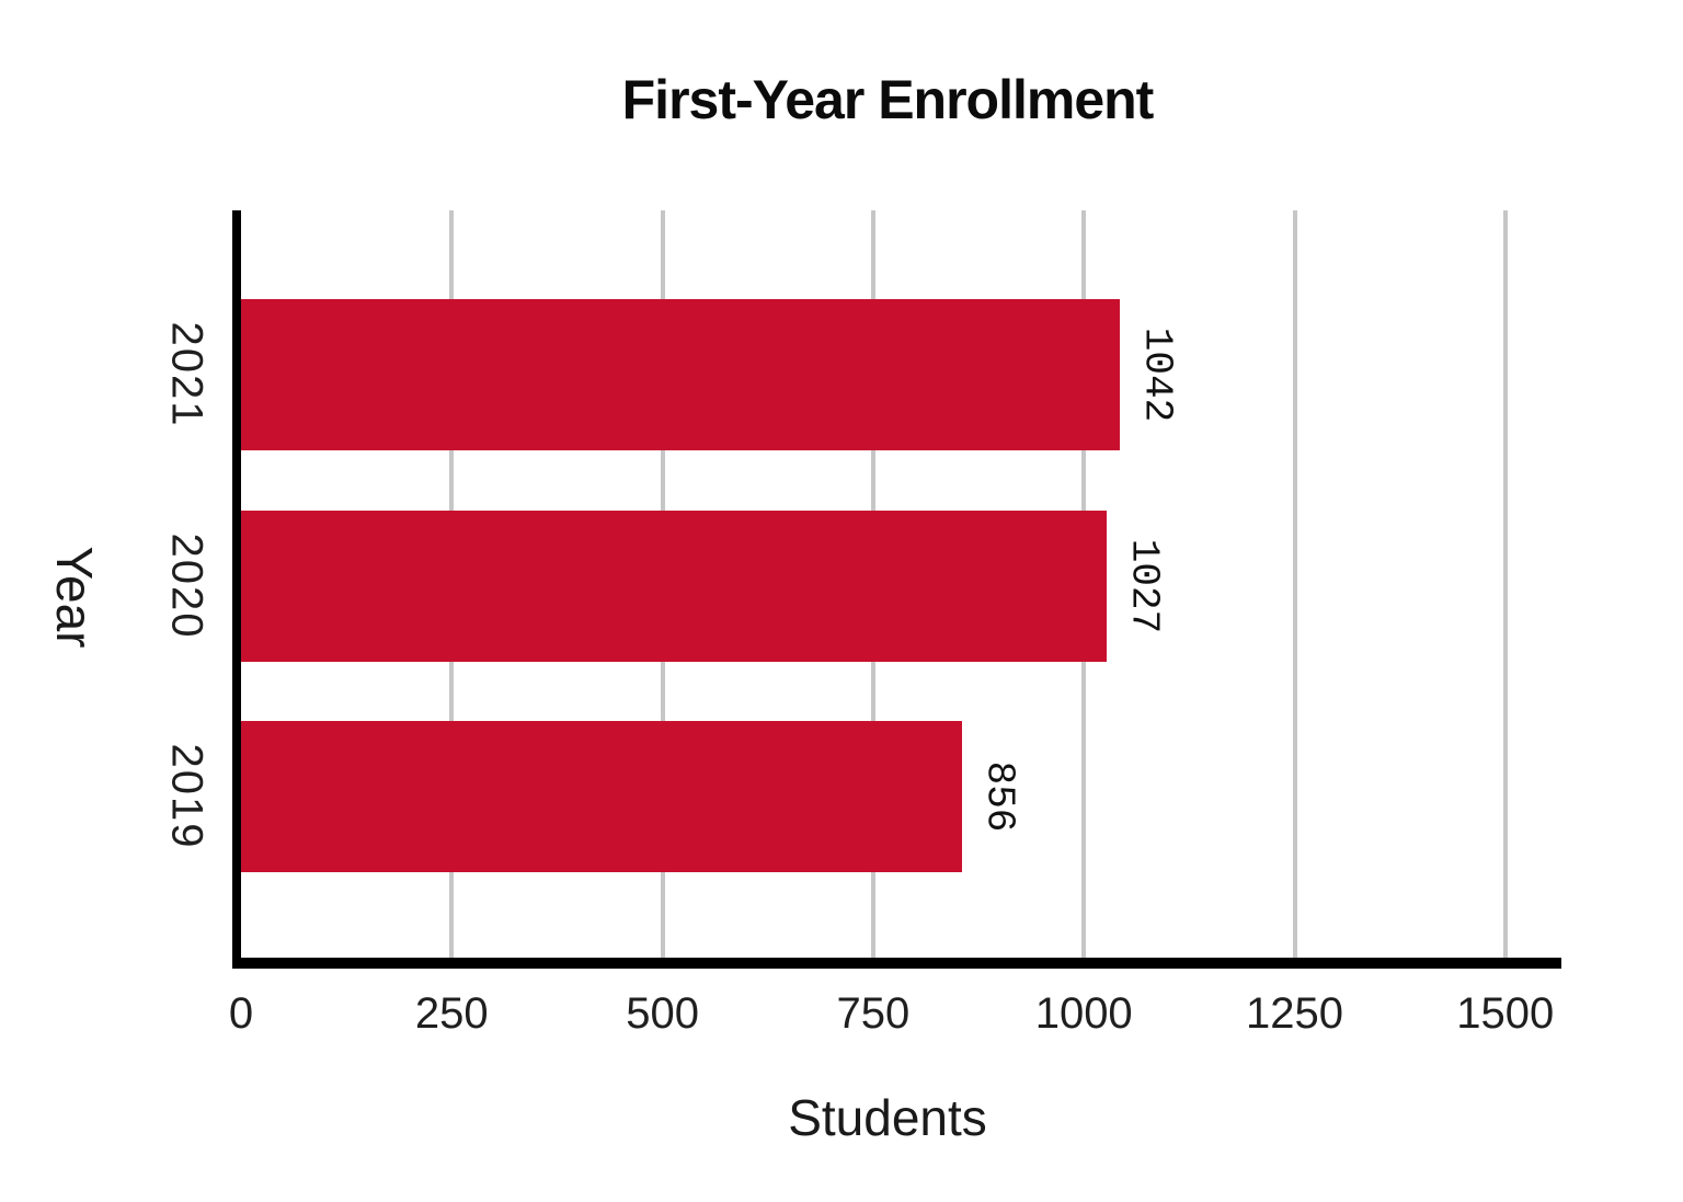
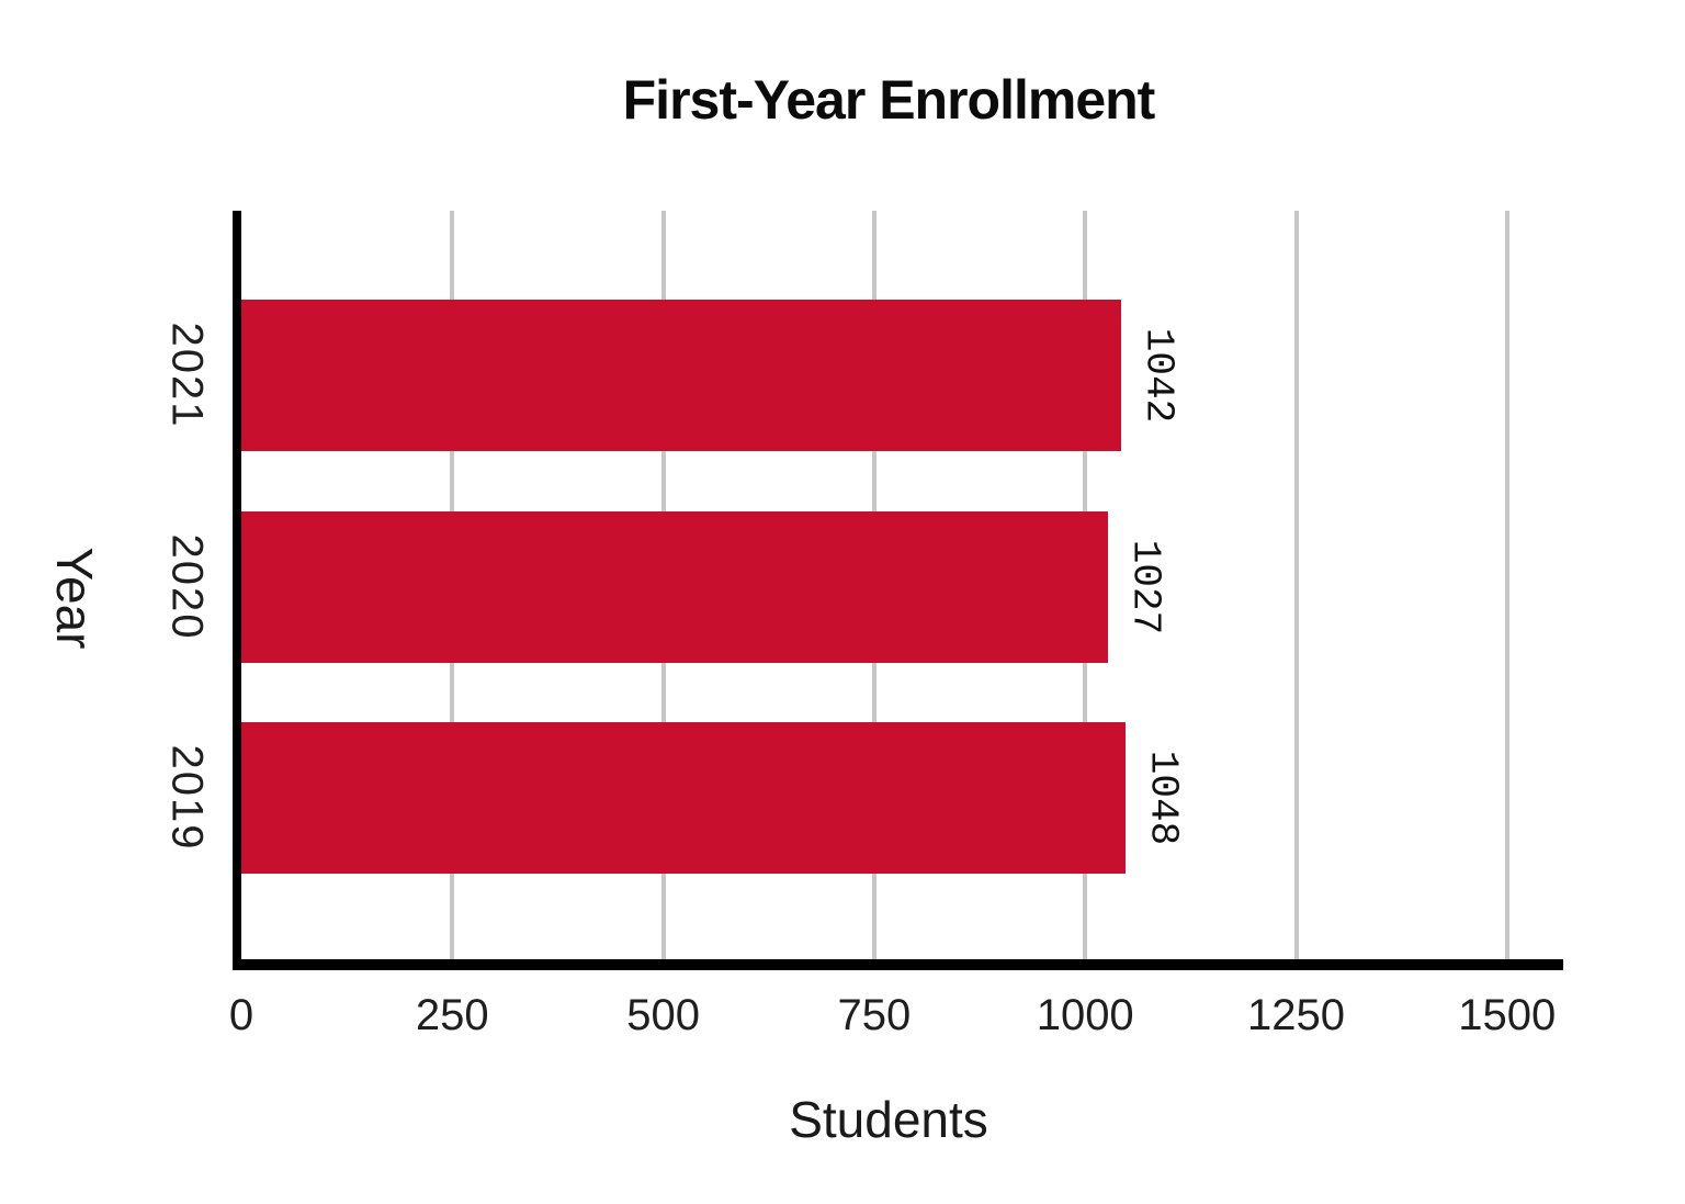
2019: 856 -> 1048
